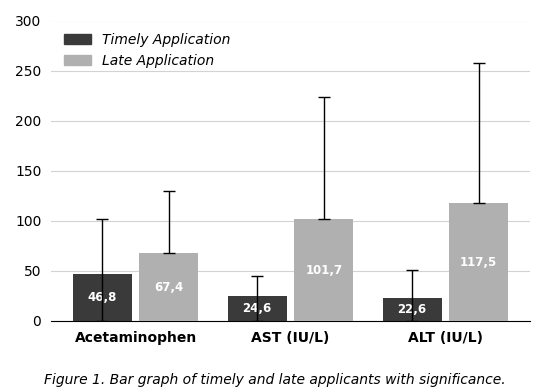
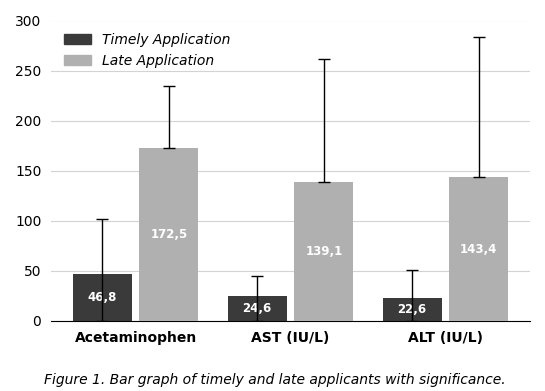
Late Application/Acetaminophen: 67,4 -> 172,5
Late Application/AST (IU/L): 101,7 -> 139,1
Late Application/ALT (IU/L): 117,5 -> 143,4
